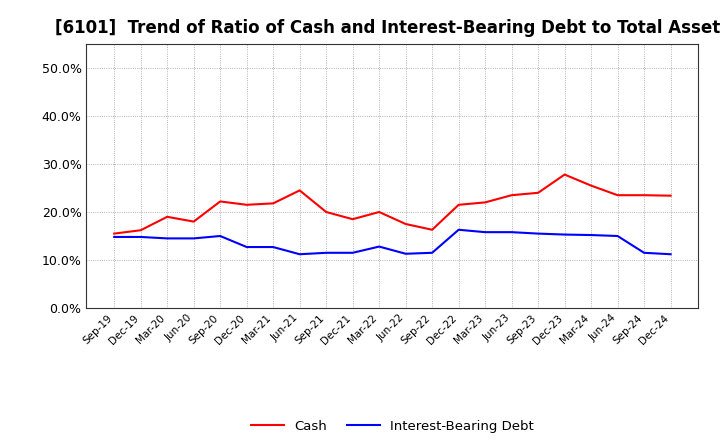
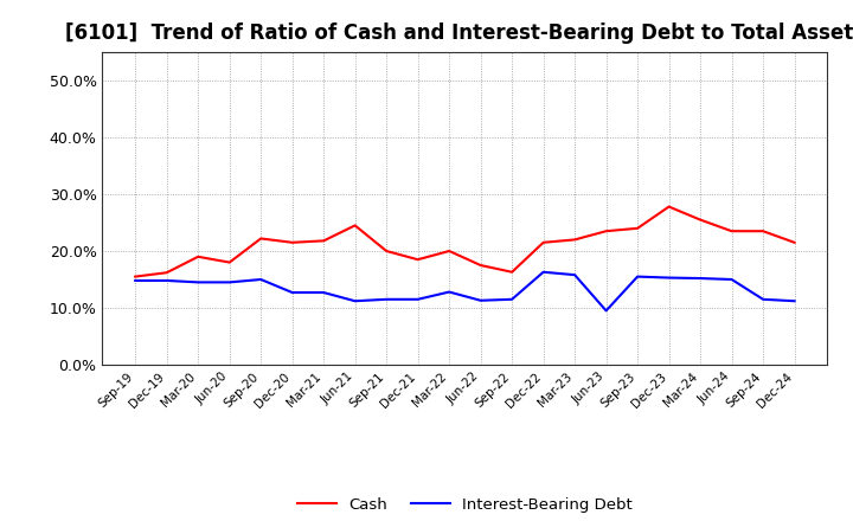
Interest-Bearing Debt/Jun-23: 15.8% -> 9.5%
Cash/Dec-24: 23.4% -> 21.5%
